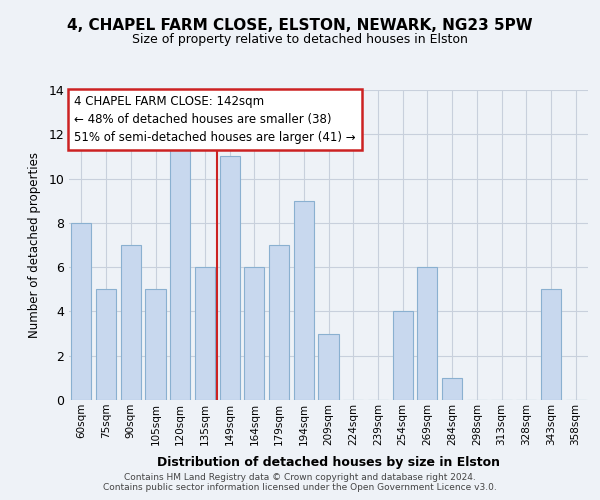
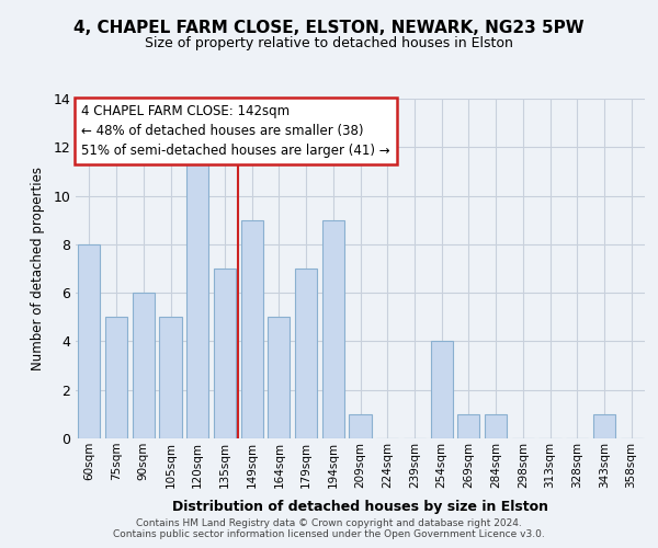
90sqm: 7 -> 6
135sqm: 6 -> 7
149sqm: 11 -> 9
164sqm: 6 -> 5
209sqm: 3 -> 1
269sqm: 6 -> 1
343sqm: 5 -> 1
